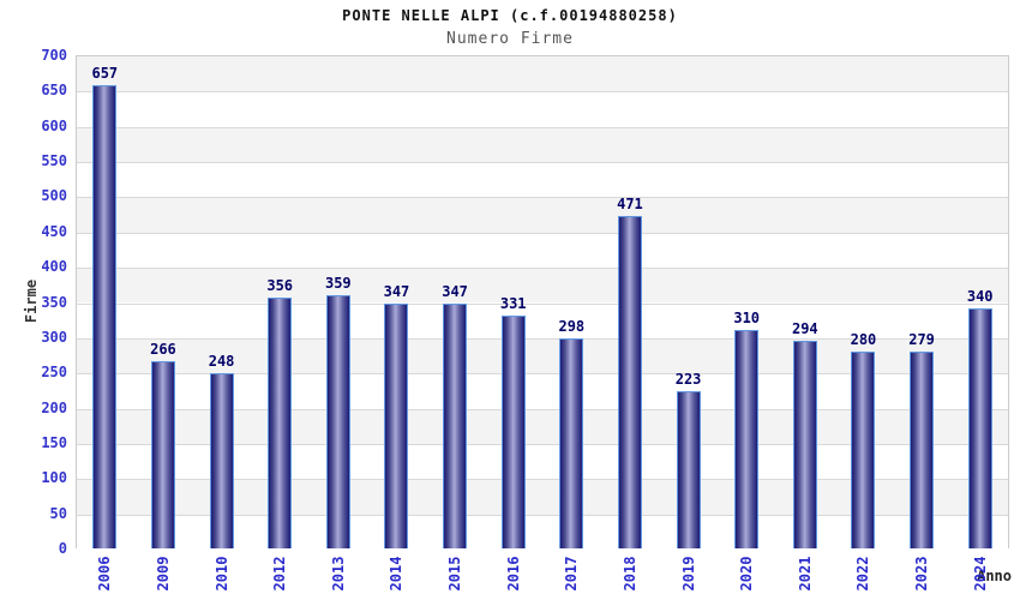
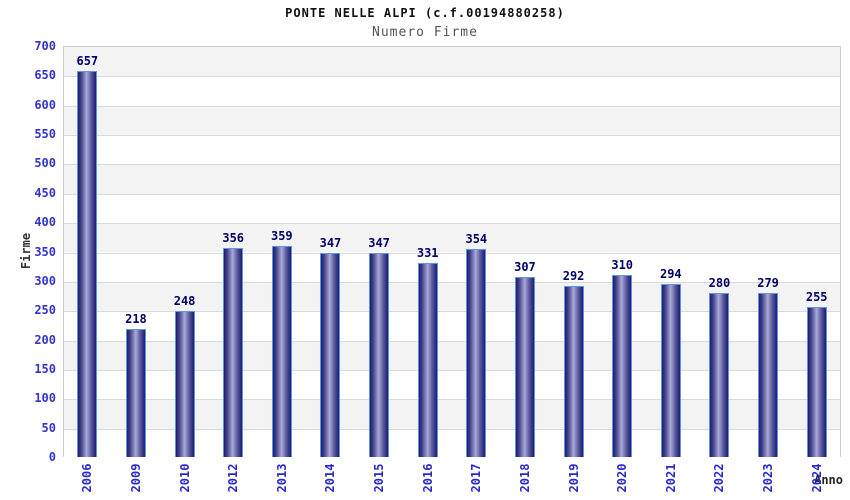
2009: 266 -> 218
2017: 298 -> 354
2018: 471 -> 307
2019: 223 -> 292
2024: 340 -> 255
